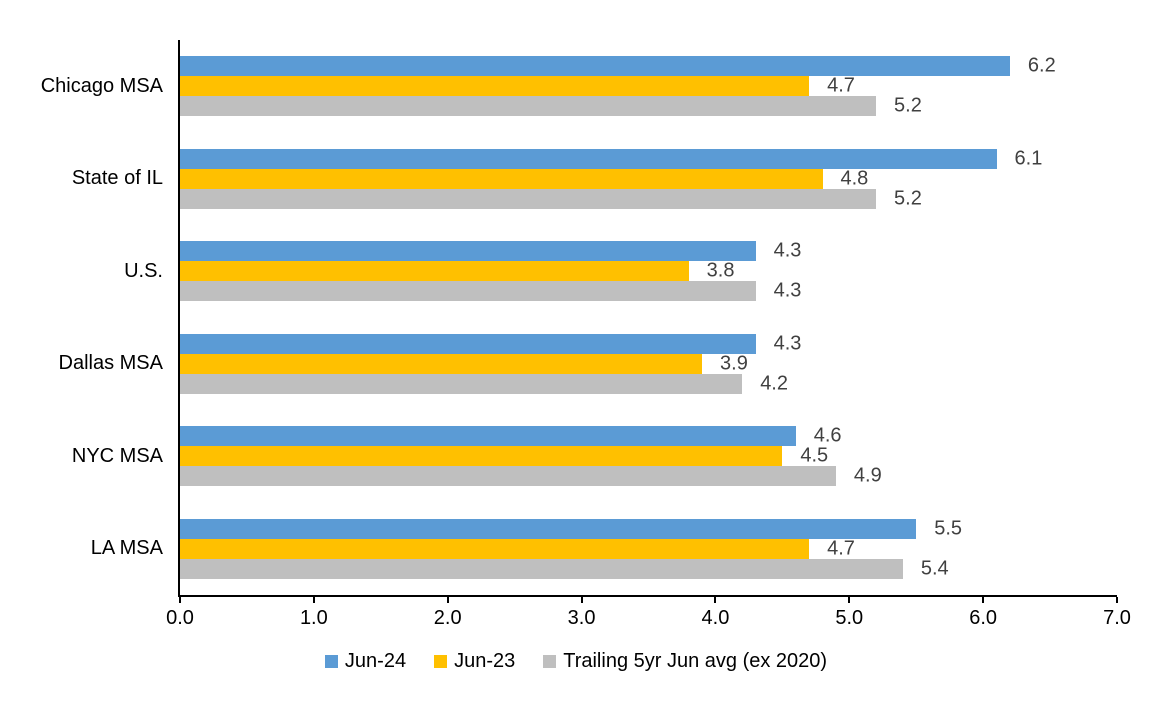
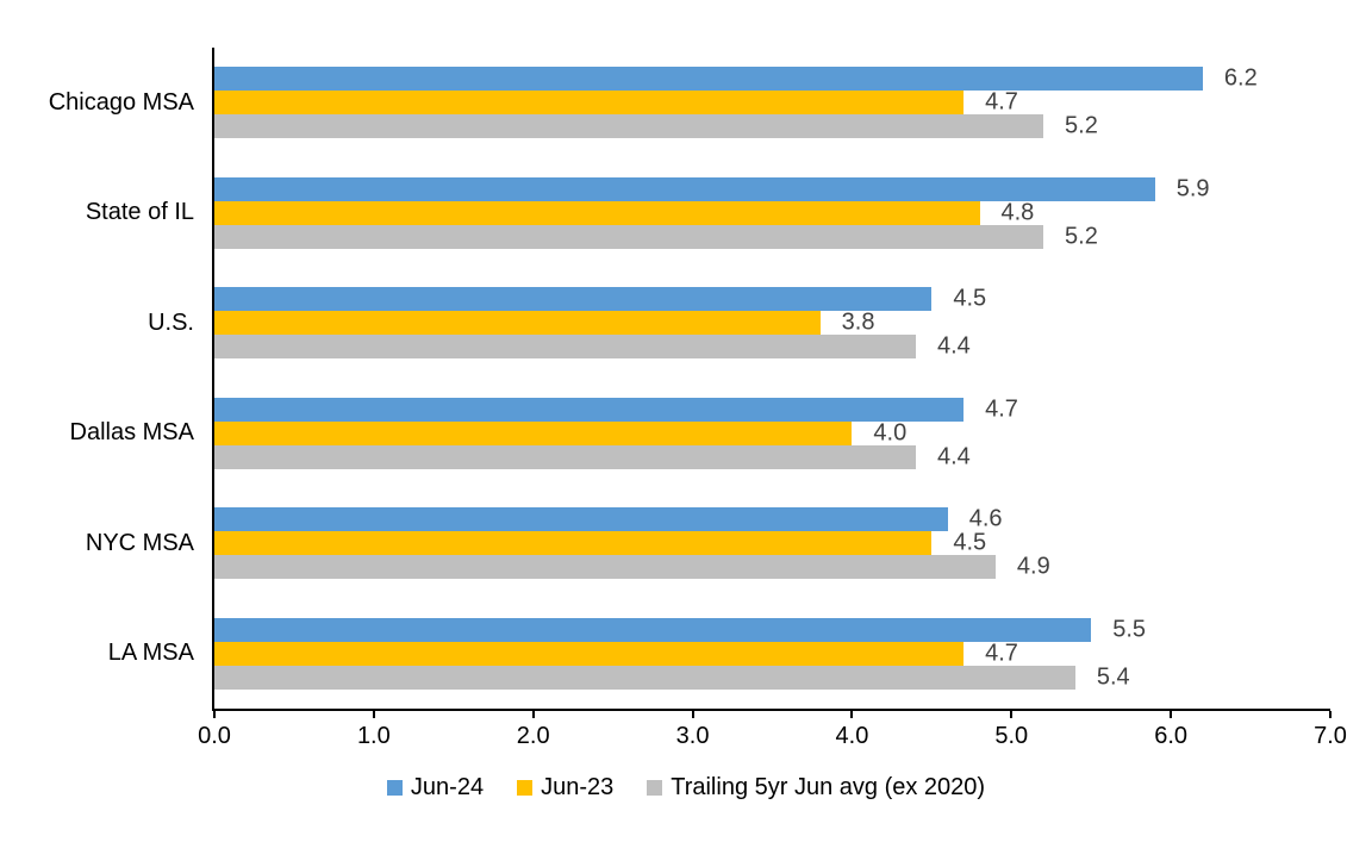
Jun-24/State of IL: 6.1 -> 5.9
Jun-24/U.S.: 4.3 -> 4.5
Trailing 5yr Jun avg (ex 2020)/U.S.: 4.3 -> 4.4
Jun-24/Dallas MSA: 4.3 -> 4.7
Jun-23/Dallas MSA: 3.9 -> 4.0
Trailing 5yr Jun avg (ex 2020)/Dallas MSA: 4.2 -> 4.4
